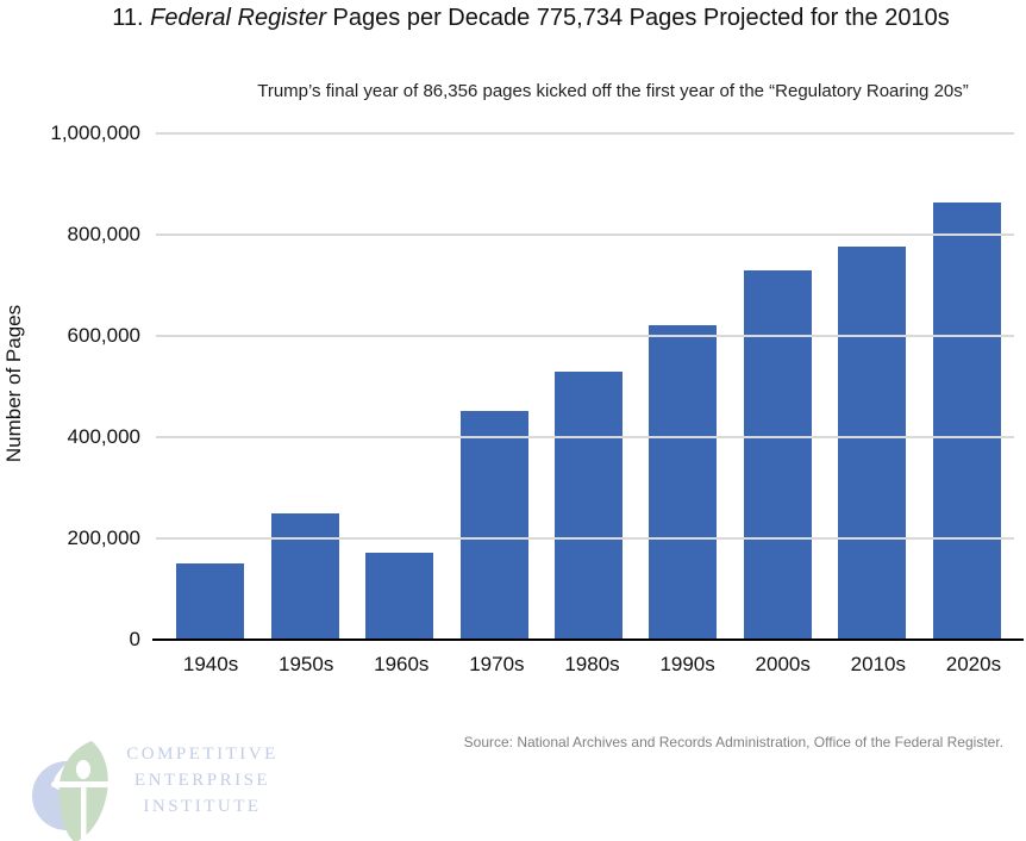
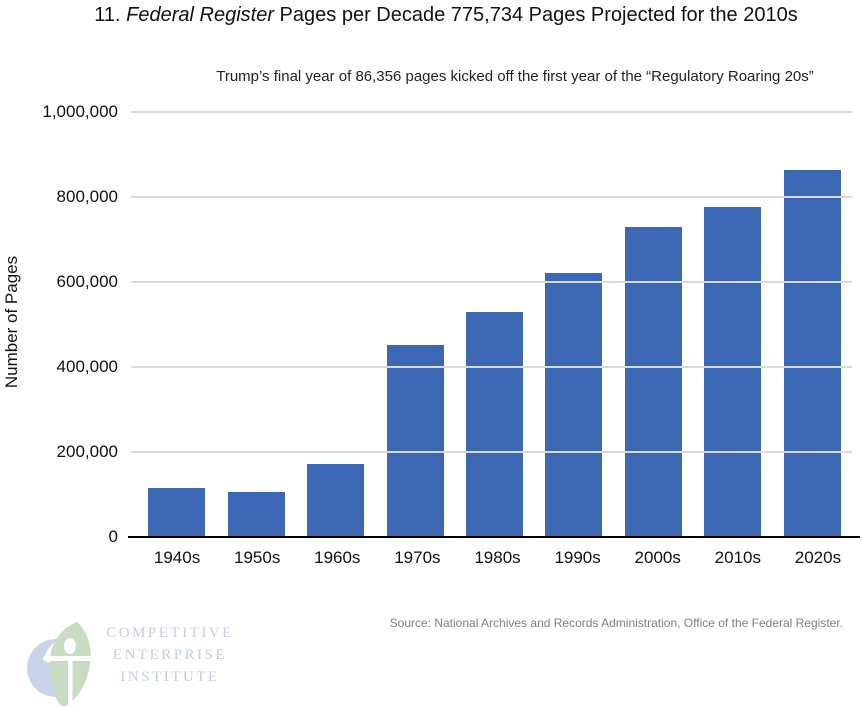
1940s: 150000 -> 120000
1950s: 250000 -> 110000
